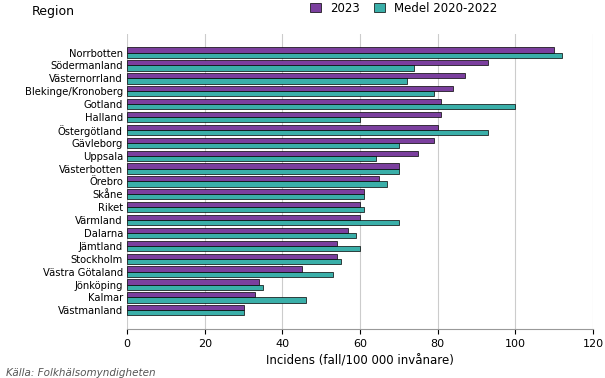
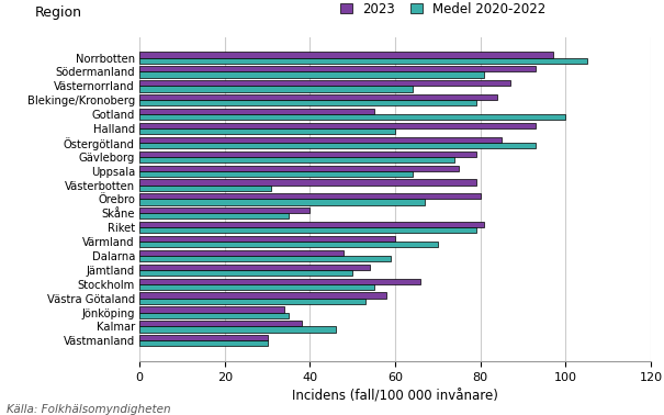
2023/Norrbotten: 110 -> 97
Medel 2020-2022/Norrbotten: 112 -> 105
Medel 2020-2022/Södermanland: 74 -> 81
Medel 2020-2022/Västernorrland: 72 -> 64
2023/Gotland: 81 -> 55
2023/Halland: 81 -> 93
2023/Östergötland: 80 -> 85
Medel 2020-2022/Gävleborg: 70 -> 74
2023/Västerbotten: 70 -> 79
Medel 2020-2022/Västerbotten: 70 -> 31
2023/Örebro: 65 -> 80
2023/Skåne: 61 -> 40
Medel 2020-2022/Skåne: 61 -> 35
2023/Riket: 60 -> 81
Medel 2020-2022/Riket: 61 -> 79
2023/Dalarna: 57 -> 48
Medel 2020-2022/Jämtland: 60 -> 50
2023/Stockholm: 54 -> 66
2023/Västra Götaland: 45 -> 58
2023/Kalmar: 33 -> 38
